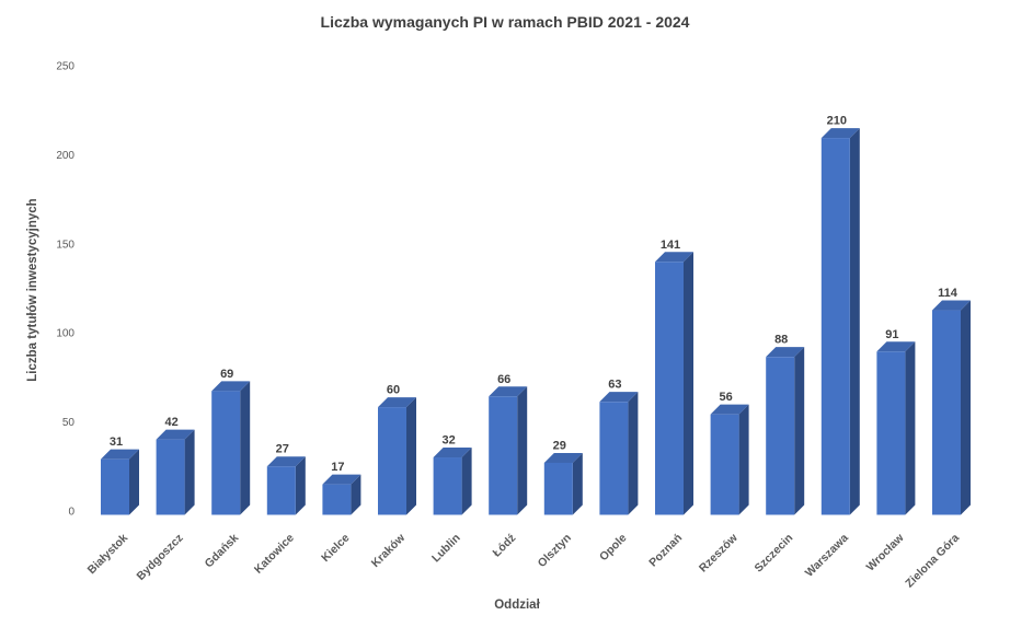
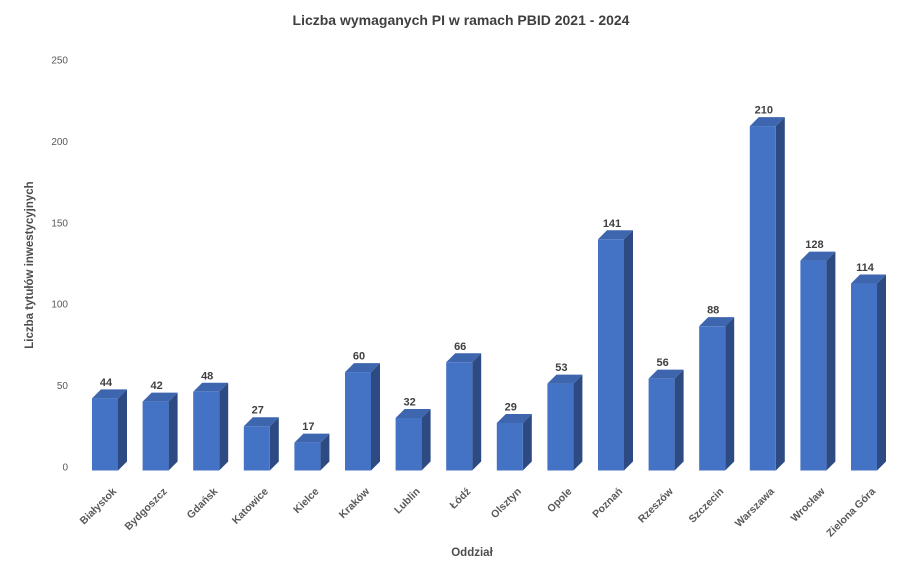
Białystok: 31 -> 44
Gdańsk: 69 -> 48
Opole: 63 -> 53
Wrocław: 91 -> 128
